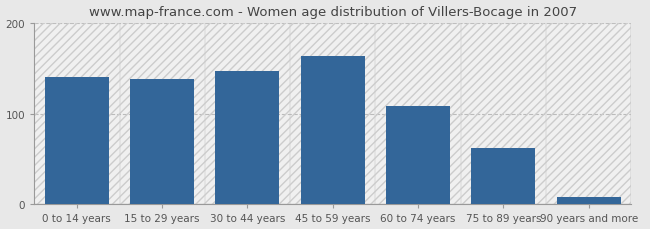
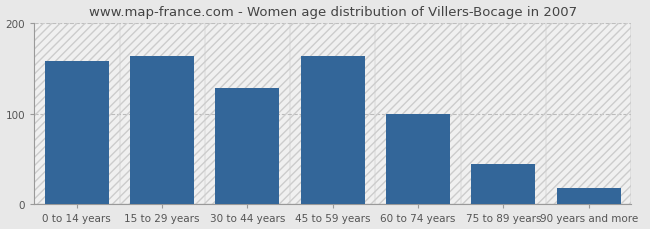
0 to 14 years: 140 -> 158
15 to 29 years: 138 -> 164
30 to 44 years: 147 -> 128
60 to 74 years: 108 -> 100
75 to 89 years: 62 -> 44
90 years and more: 8 -> 18
